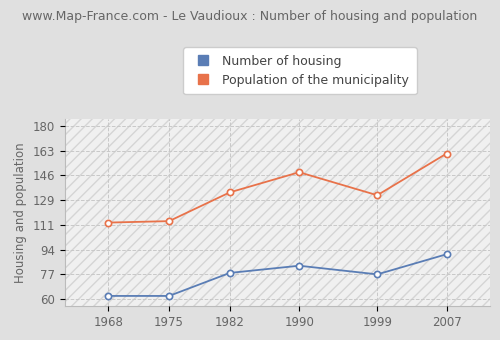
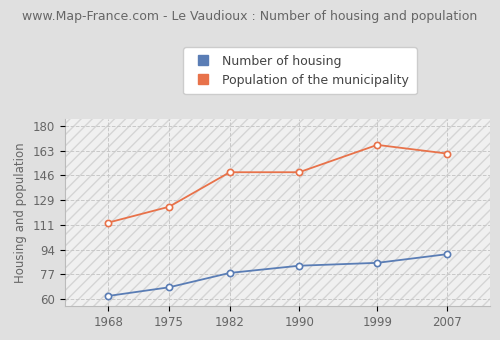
Number of housing/1975: 62 -> 68
Population of the municipality/1975: 114 -> 124
Population of the municipality/1982: 134 -> 148
Number of housing/1999: 77 -> 85
Population of the municipality/1999: 132 -> 167
